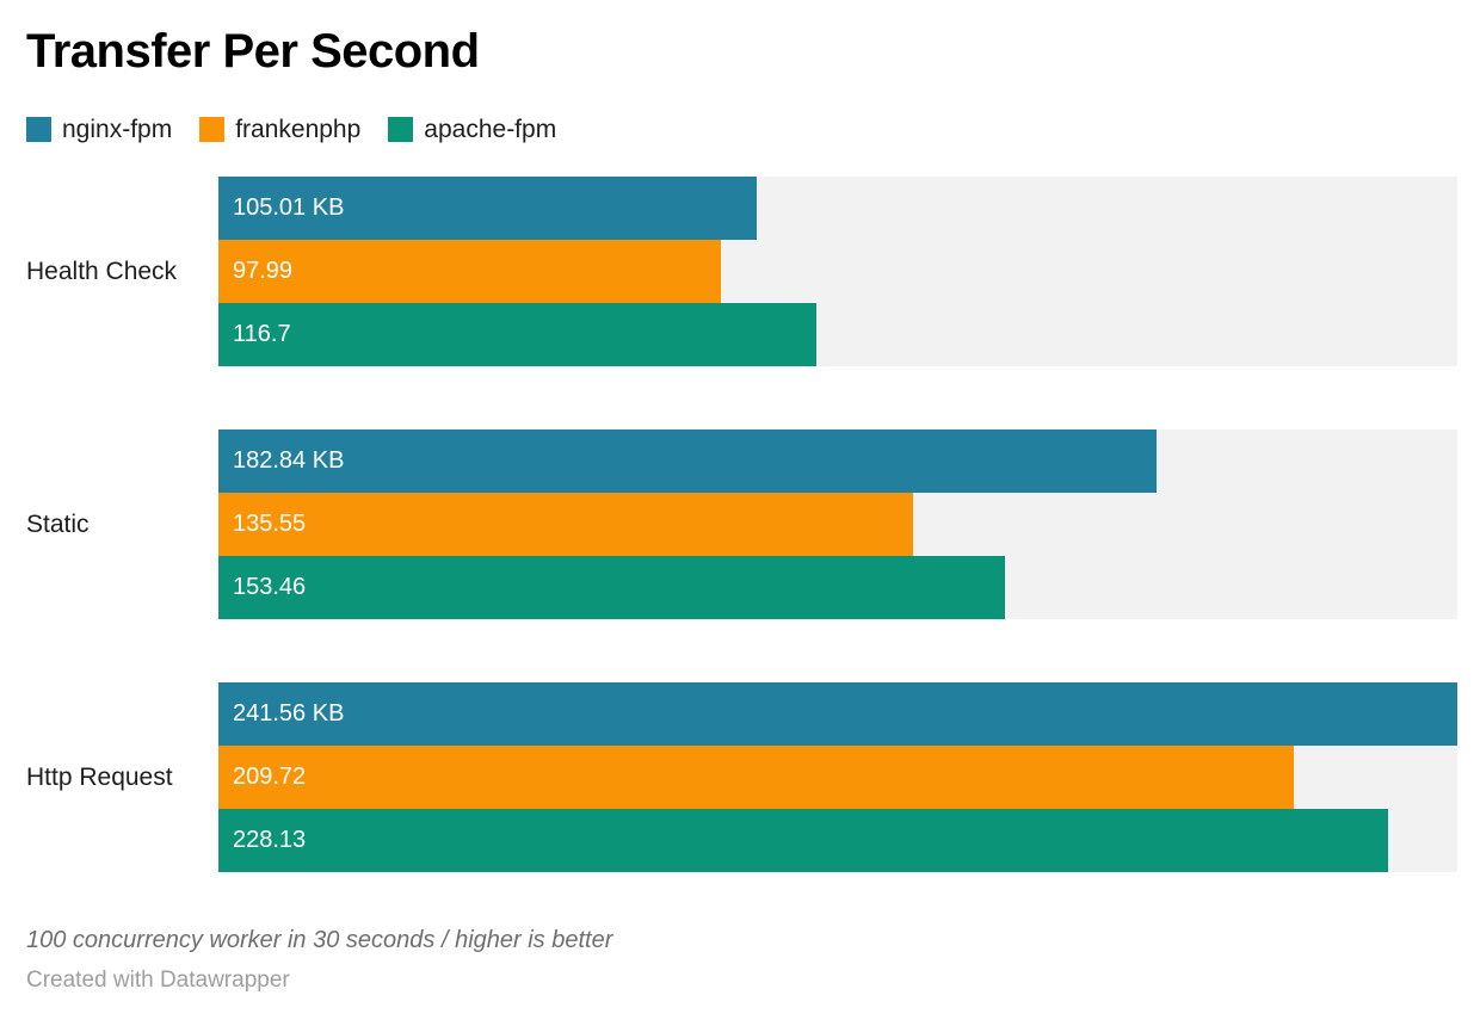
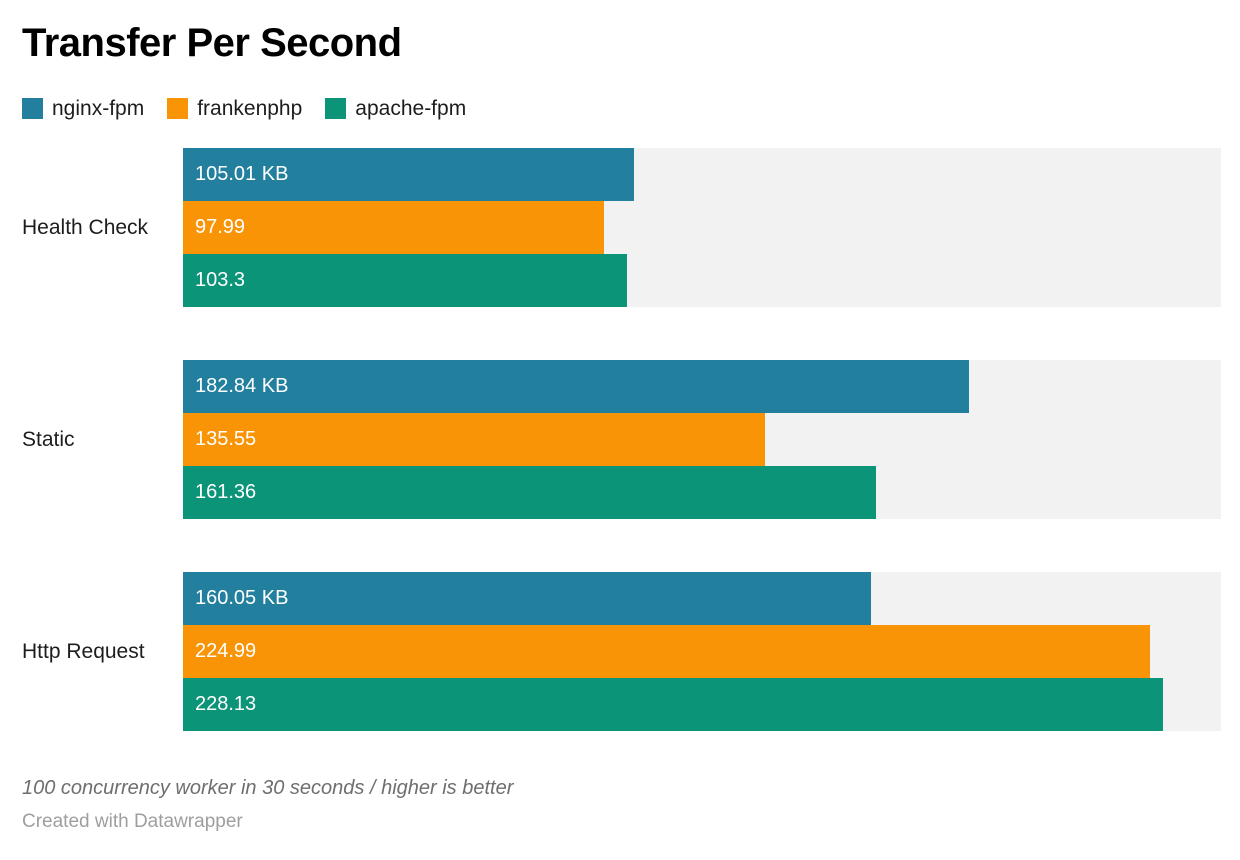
apache-fpm/Health Check: 116.7 -> 103.3
apache-fpm/Static: 153.46 -> 161.36
nginx-fpm/Http Request: 241.56 -> 160.05
frankenphp/Http Request: 209.72 -> 224.99
